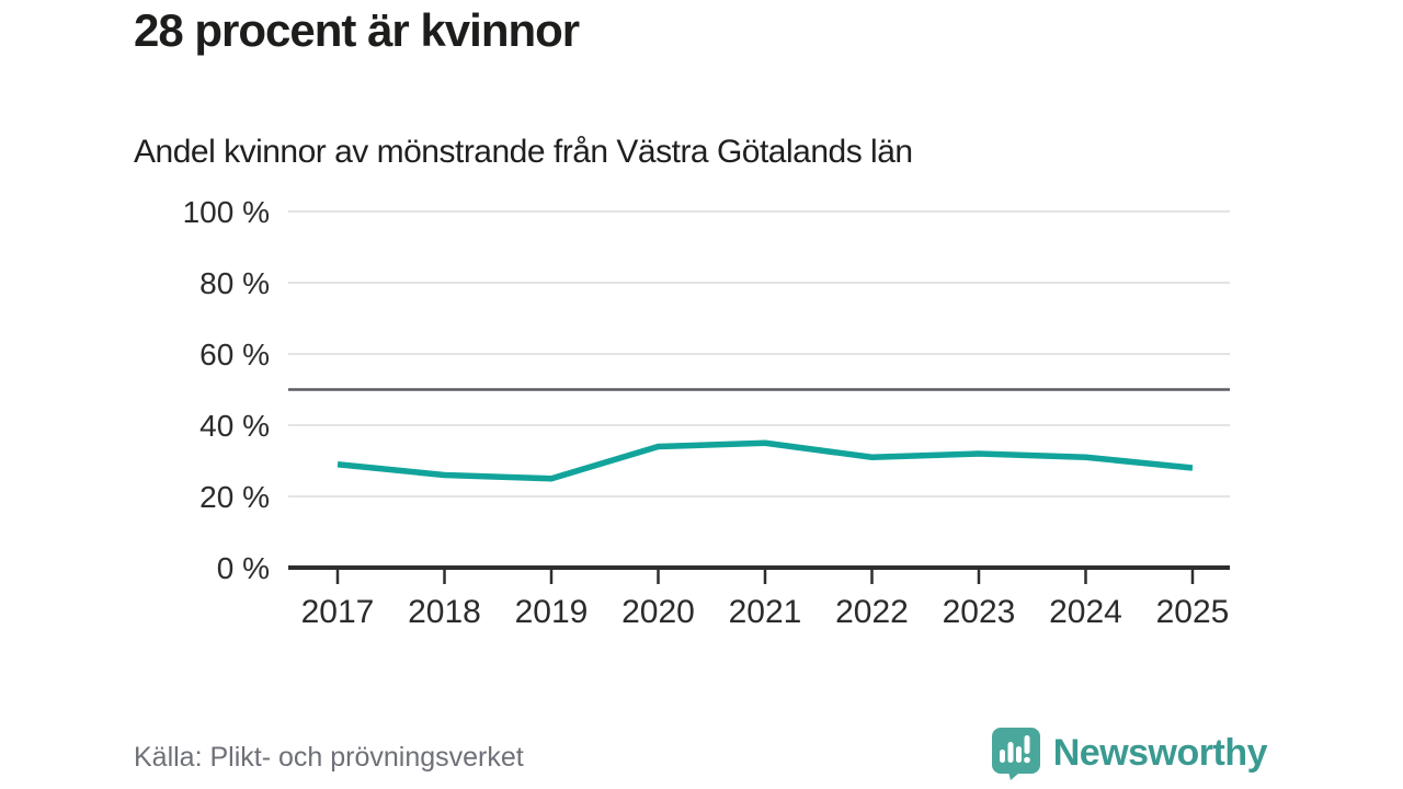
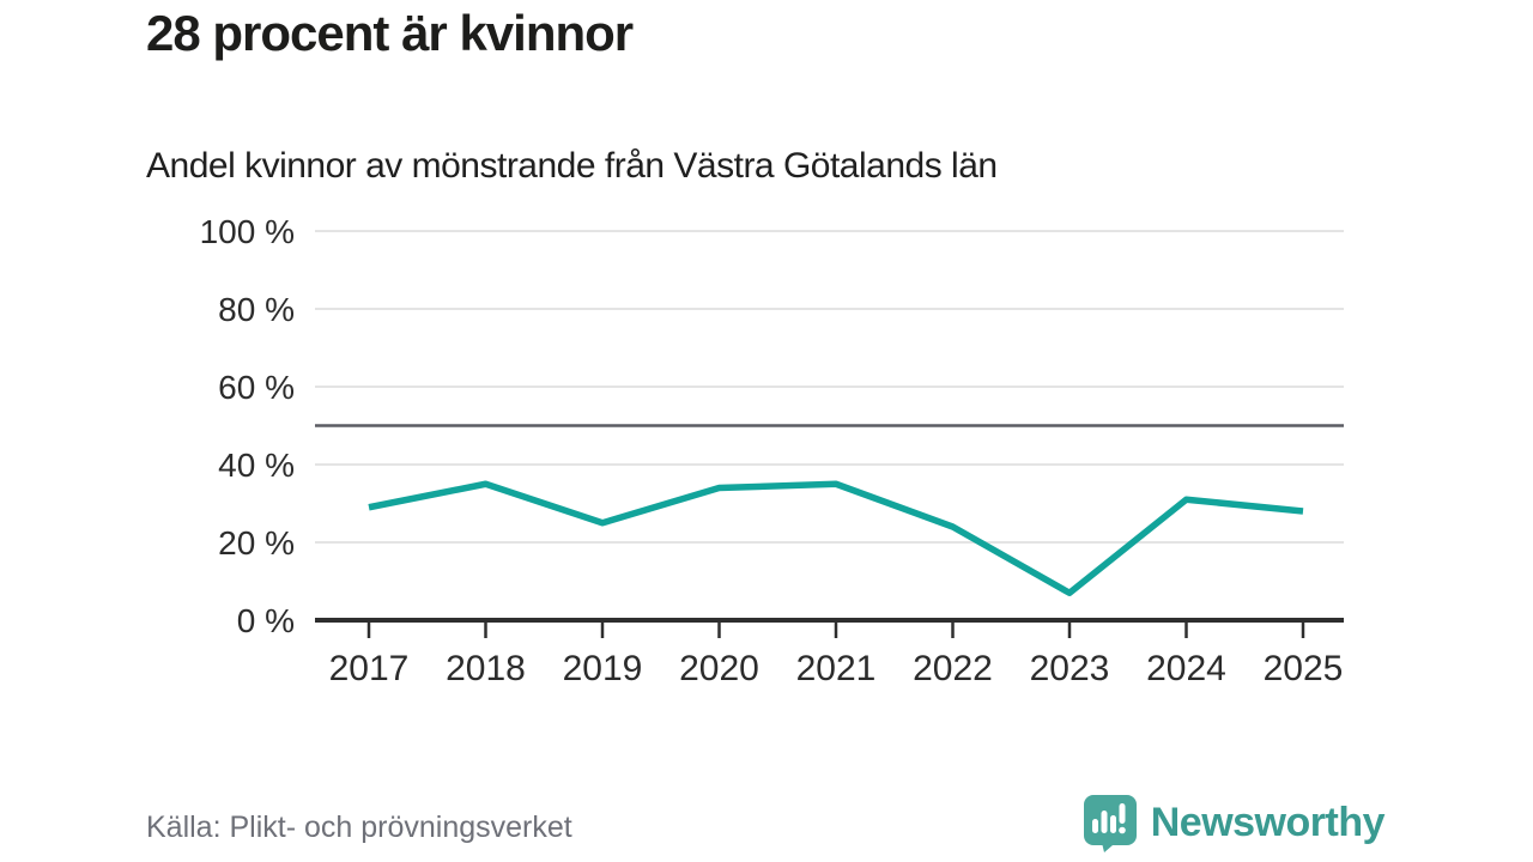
2018: 26% -> 35%
2022: 31% -> 24%
2023: 32% -> 7%
